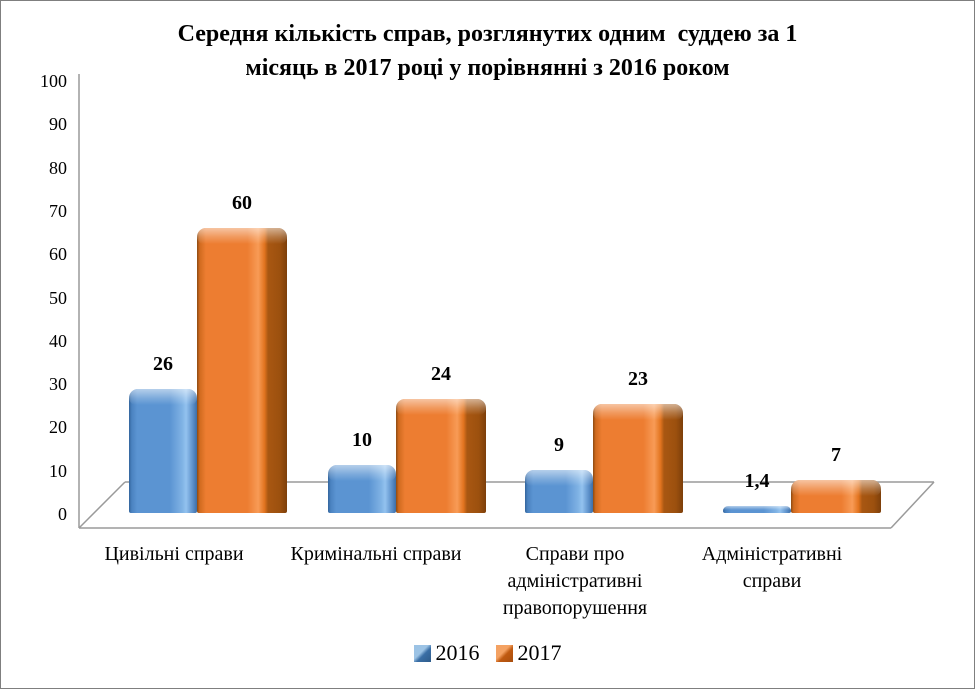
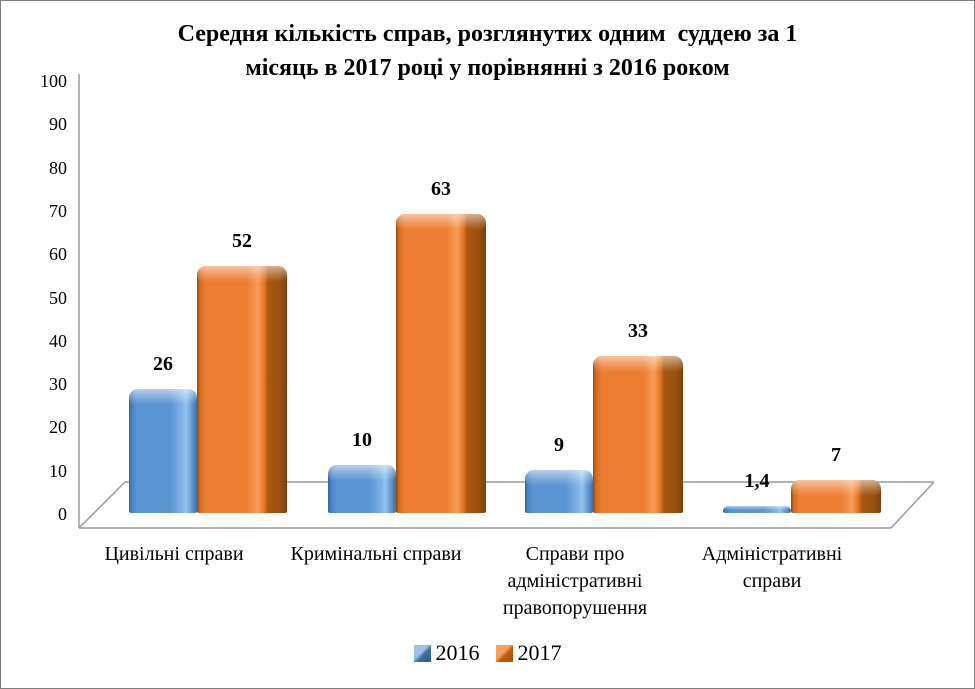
2017/Цивільні справи: 60 -> 52
2017/Кримінальні справи: 24 -> 63
2017/Справи про адміністративні правопорушення: 23 -> 33
